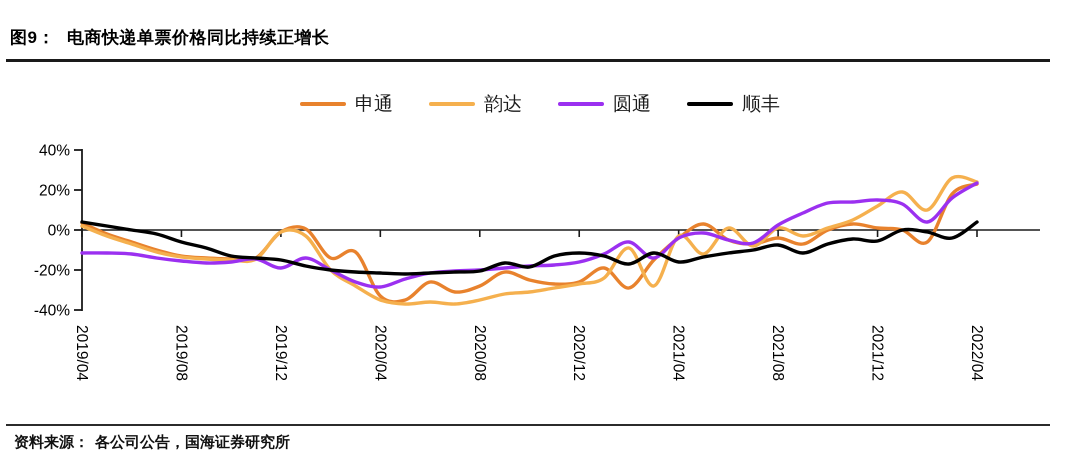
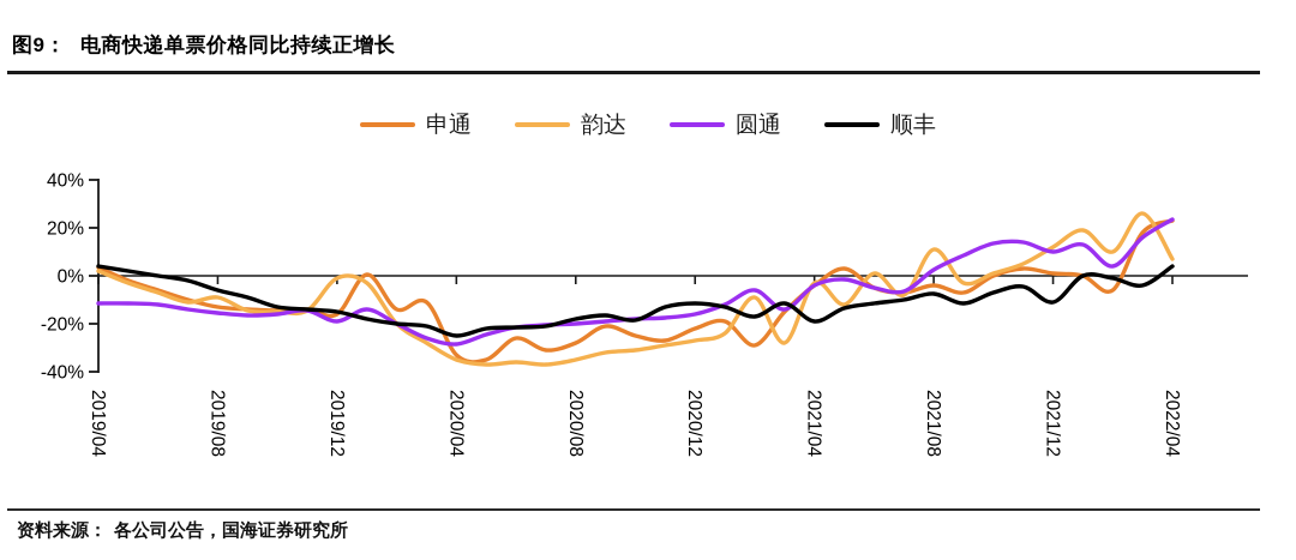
韵达/2019/08: -14% -> -9%
申通/2019/12: -1% -> -16%
顺丰/2020/04: -22% -> -25%
顺丰/2020/08: -20% -> -18%
申通/2020/12: -26% -> -22%
顺丰/2021/04: -16% -> -19%
韵达/2021/08: 1% -> 11%
圆通/2021/12: 15% -> 10%
顺丰/2021/12: -6% -> -11%
韵达/2022/04: 24% -> 7%
